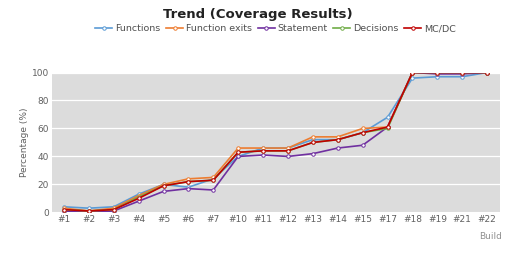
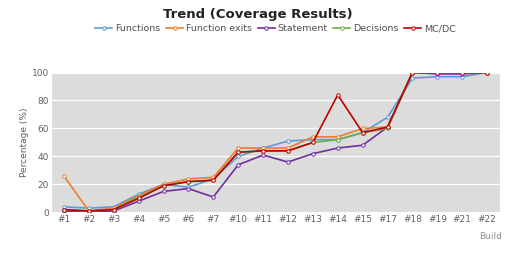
Function exits/#1: 3 -> 26
Statement/#7: 16 -> 11
Statement/#10: 40 -> 34
Functions/#12: 46 -> 51
Statement/#12: 40 -> 36
MC/DC/#14: 52 -> 84
